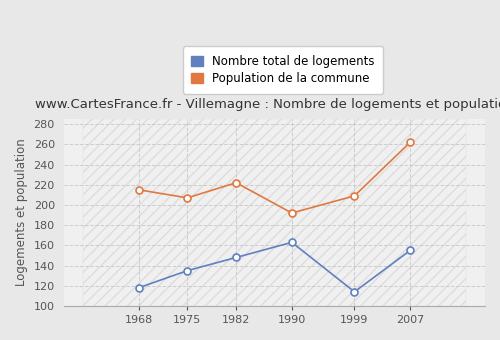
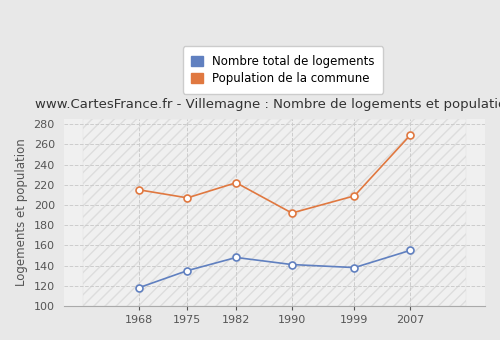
Nombre total de logements/1990: 163 -> 141
Nombre total de logements/1999: 114 -> 138
Population de la commune/2007: 262 -> 269
